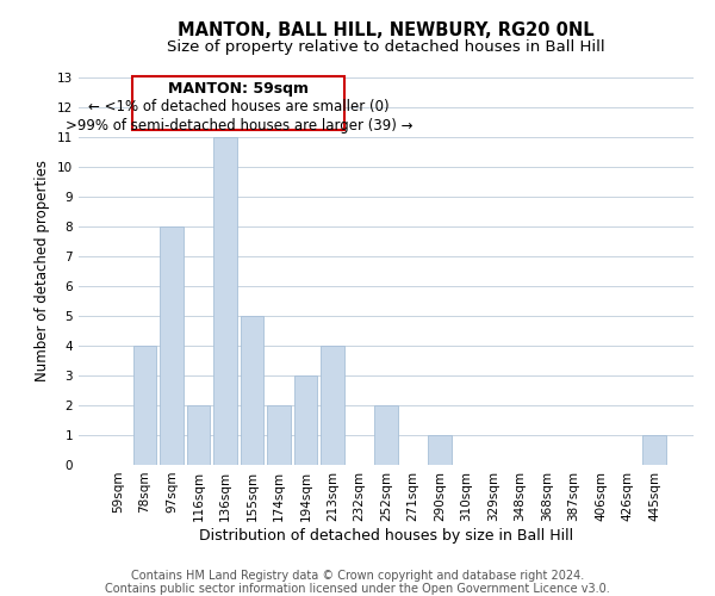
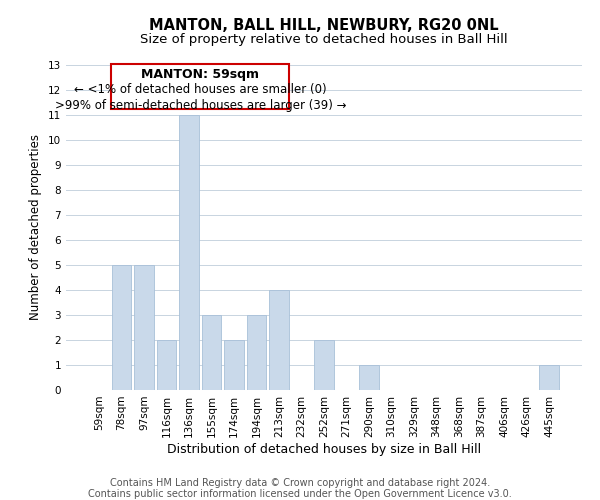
78sqm: 4 -> 5
97sqm: 8 -> 5
155sqm: 5 -> 3
